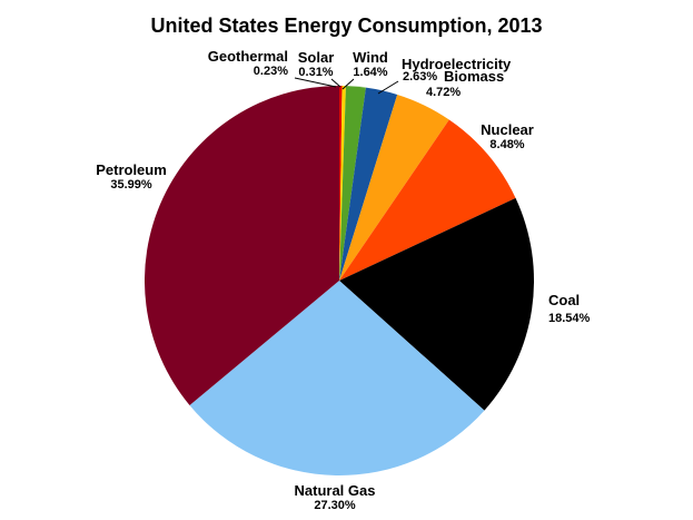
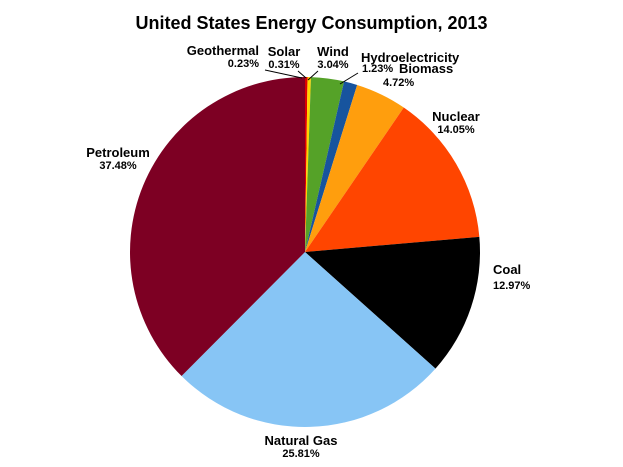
Wind: 1.64% -> 3.04%
Hydroelectricity: 2.63% -> 1.23%
Nuclear: 8.48% -> 14.05%
Coal: 18.54% -> 12.97%
Natural Gas: 27.30% -> 25.81%
Petroleum: 35.99% -> 37.48%
